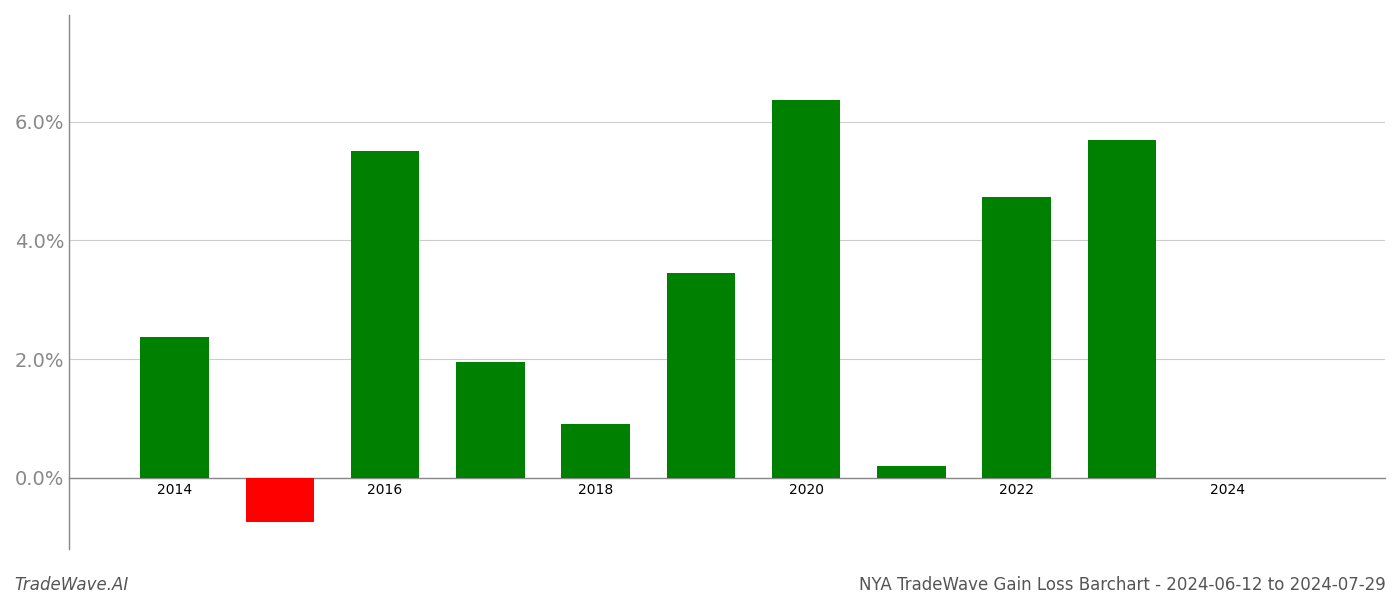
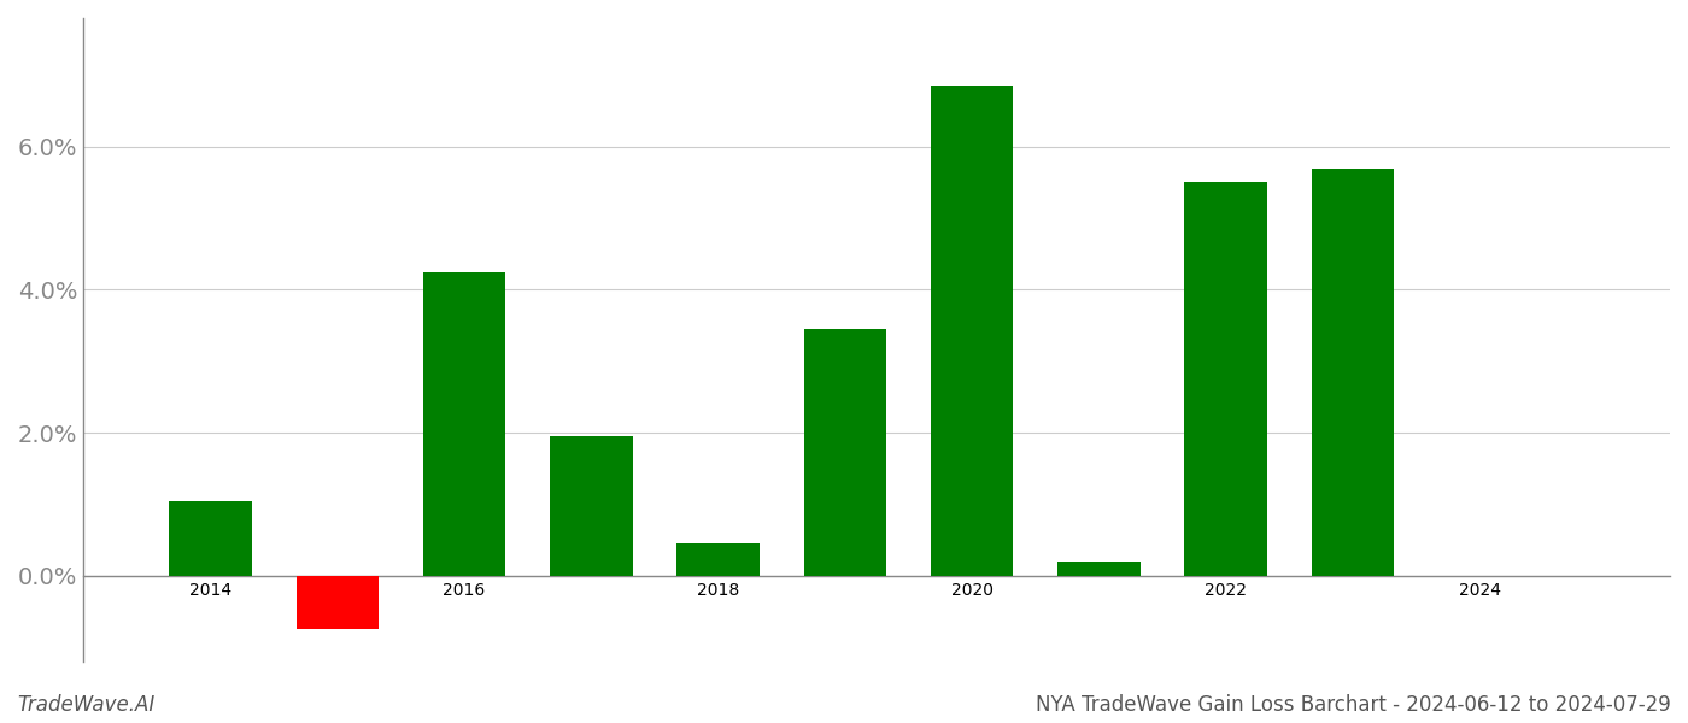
2014: 2.38% -> 1.05%
2016: 5.50% -> 4.25%
2018: 0.90% -> 0.45%
2020: 6.36% -> 6.85%
2022: 4.74% -> 5.50%
